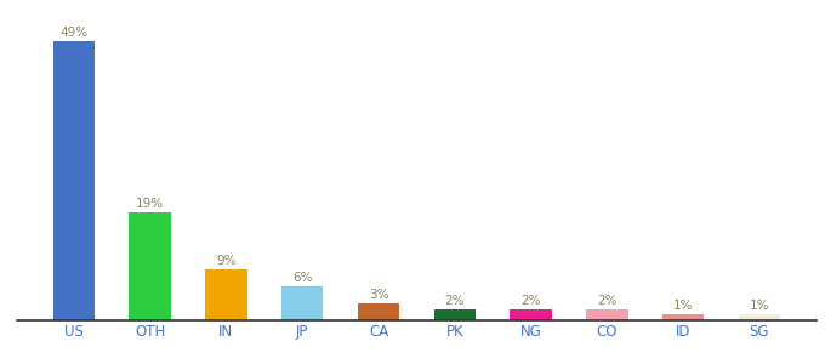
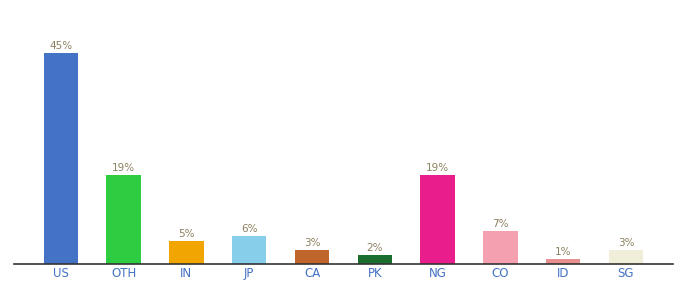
US: 49% -> 45%
IN: 9% -> 5%
NG: 2% -> 19%
CO: 2% -> 7%
SG: 1% -> 3%
